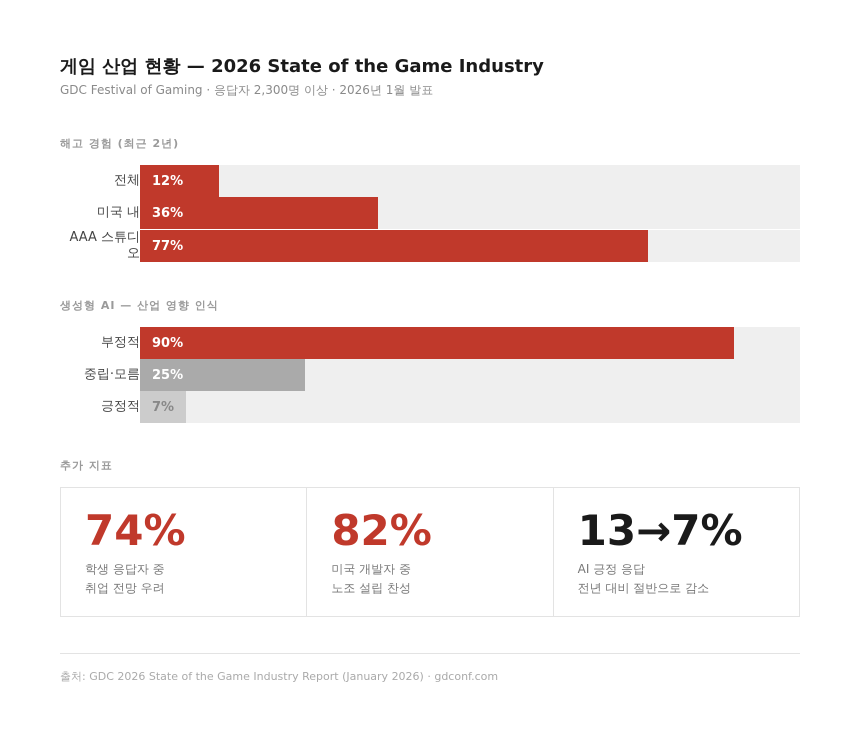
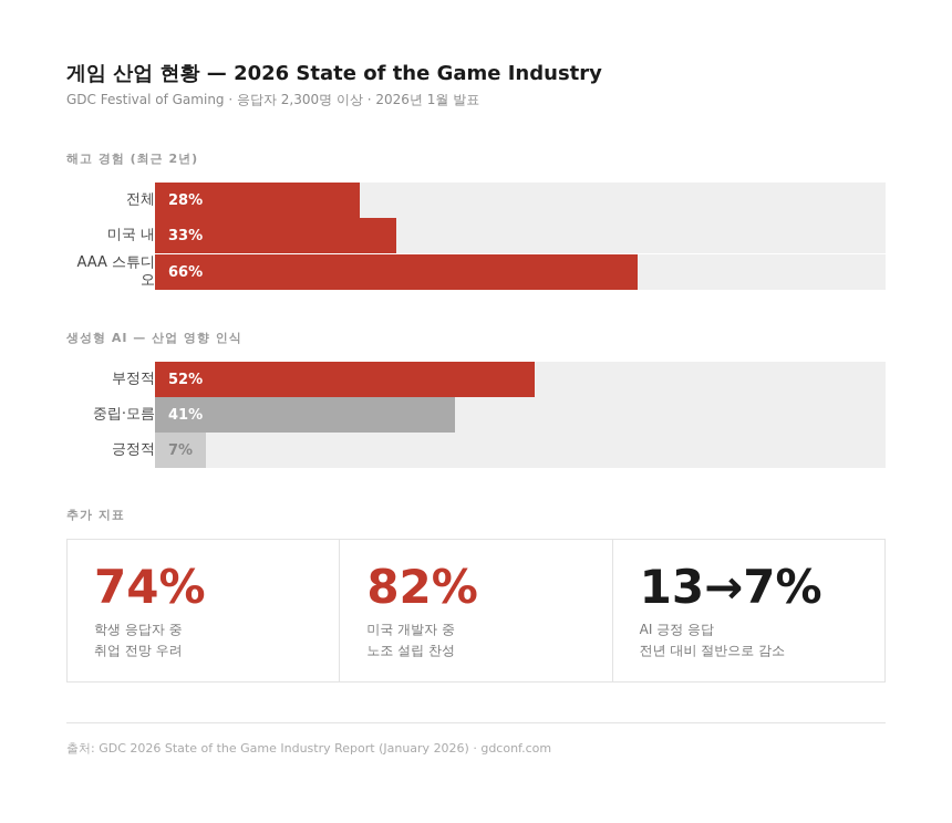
해고 경험 (최근 2년)/전체: 12% -> 28%
해고 경험 (최근 2년)/미국 내: 36% -> 33%
해고 경험 (최근 2년)/AAA 스튜디오: 77% -> 66%
생성형 AI — 산업 영향 인식/부정적: 90% -> 52%
생성형 AI — 산업 영향 인식/중립·모름: 25% -> 41%
